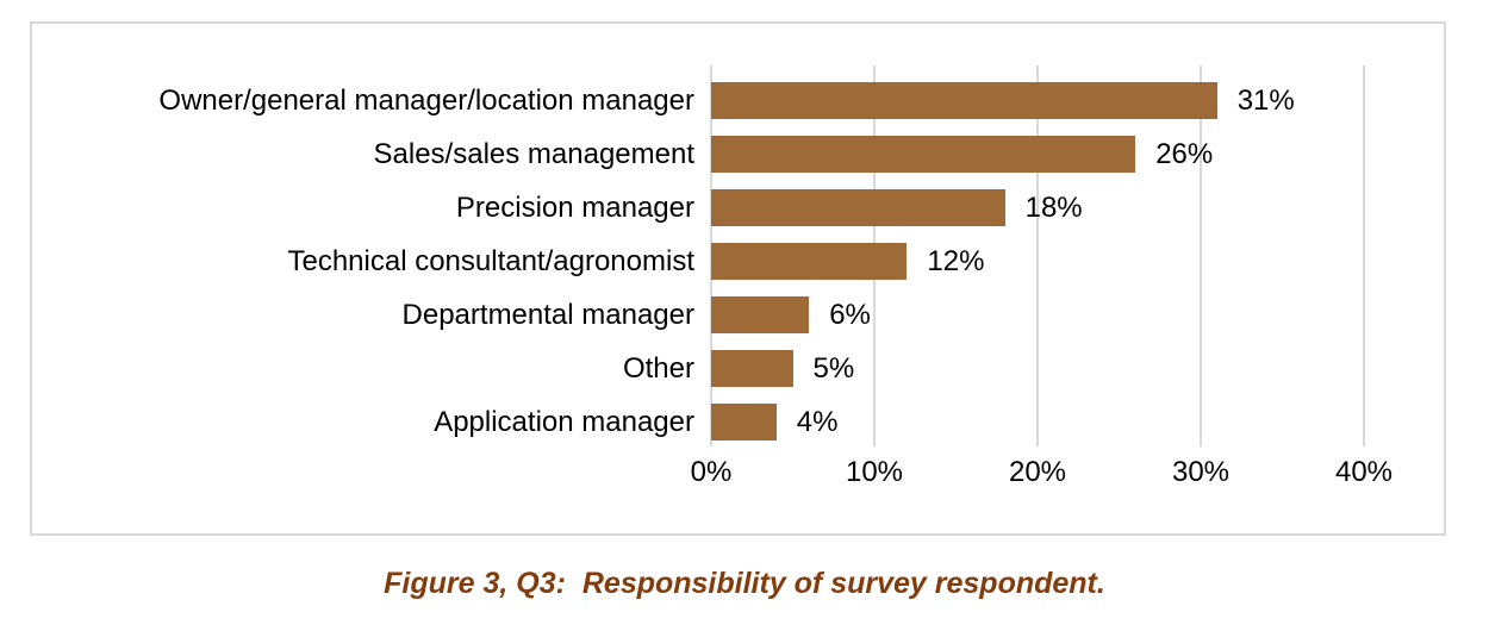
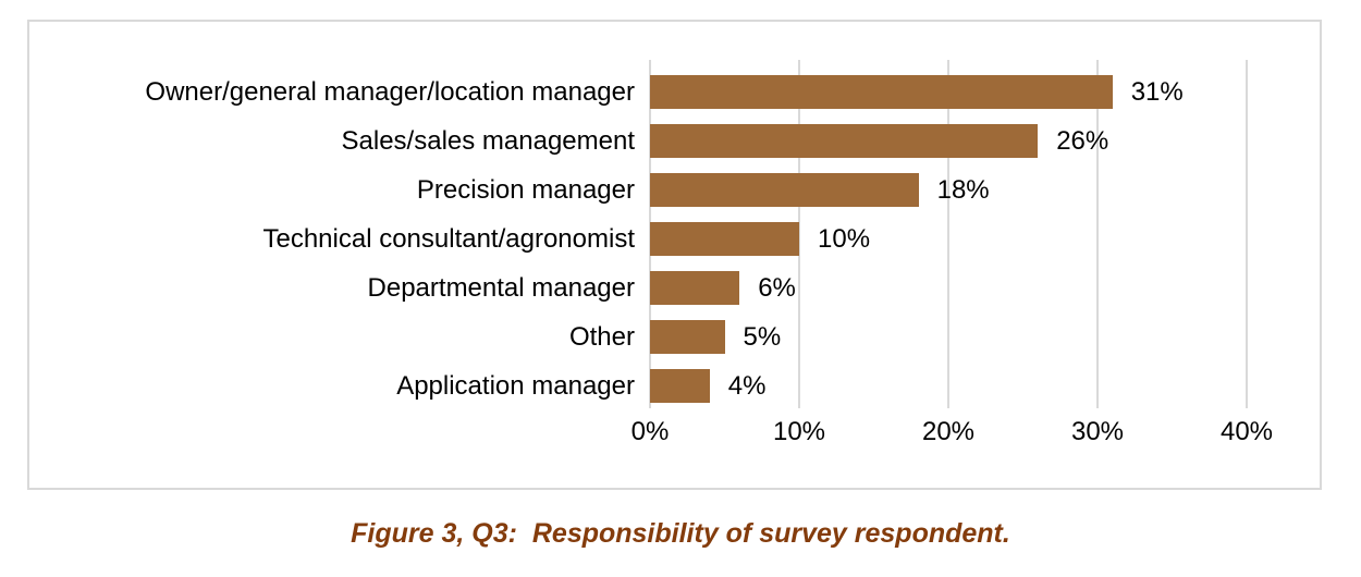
Technical consultant/agronomist: 12% -> 10%
